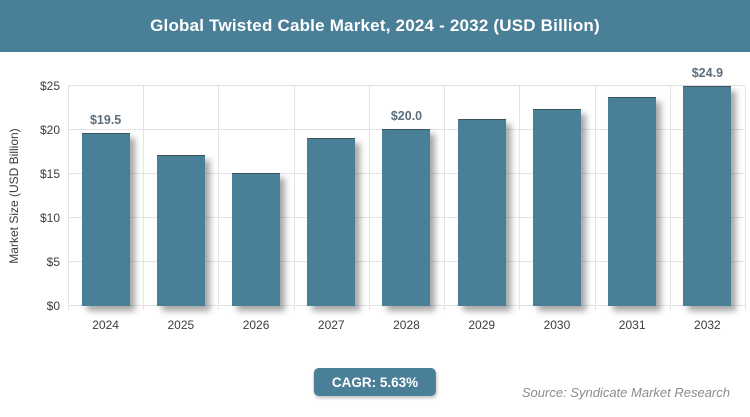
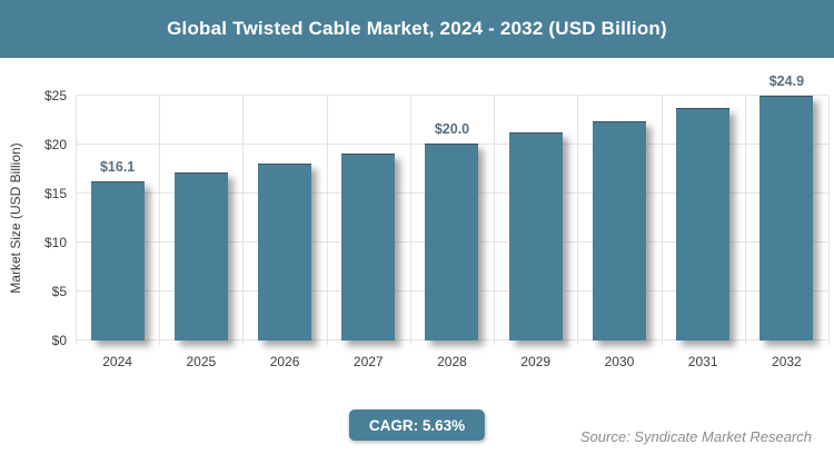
2024: $19.5 -> $16.1
2026: $15 -> $18
